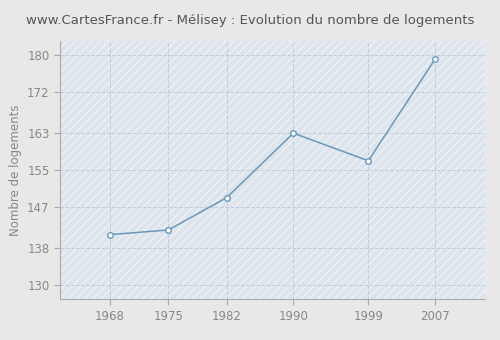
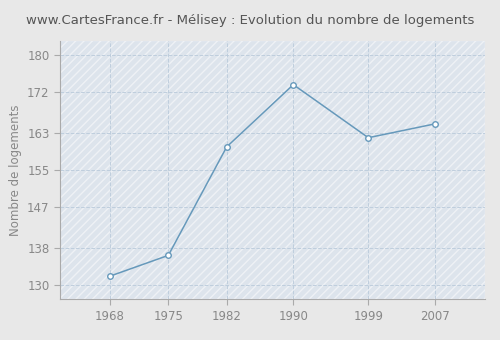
1968: 141.0 -> 132.0
1975: 142.0 -> 136.5
1982: 149.0 -> 160.0
1990: 163.0 -> 173.5
1999: 157.0 -> 162.0
2007: 179.0 -> 165.0
